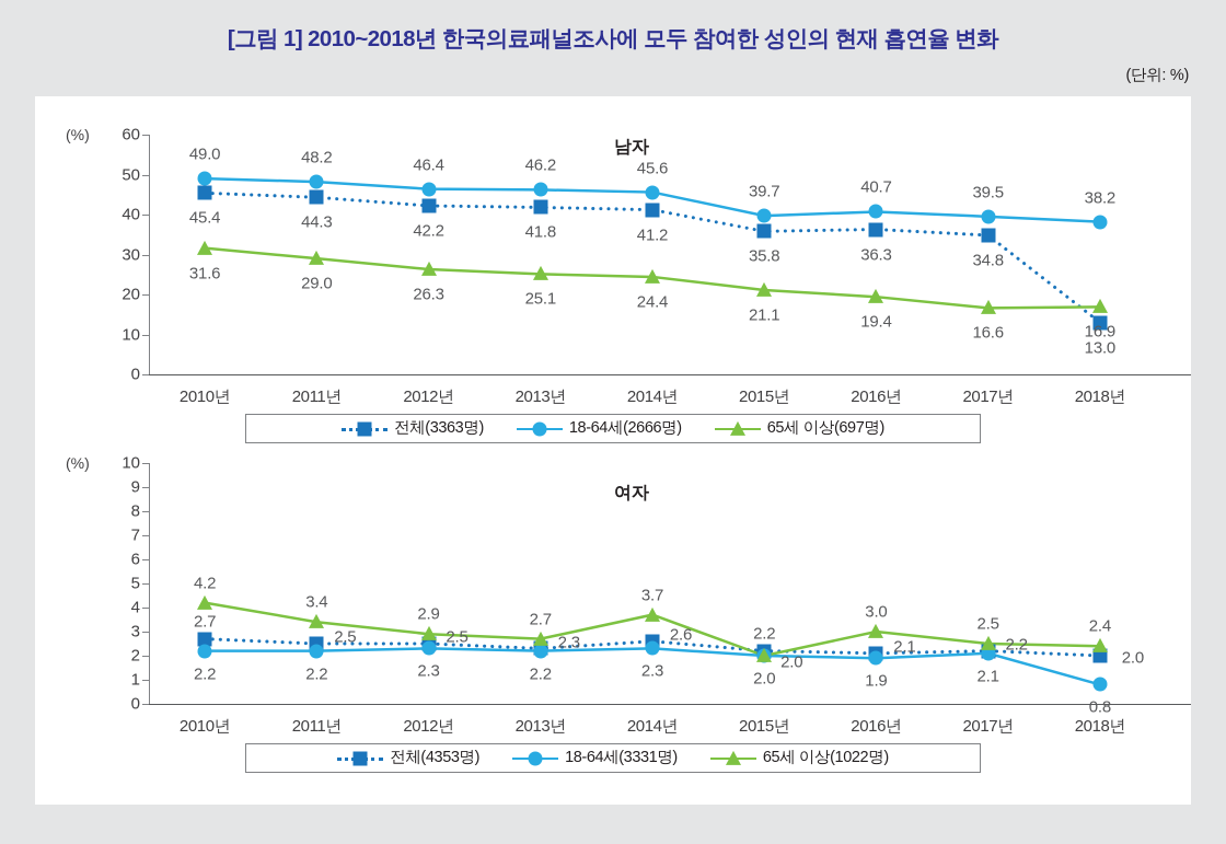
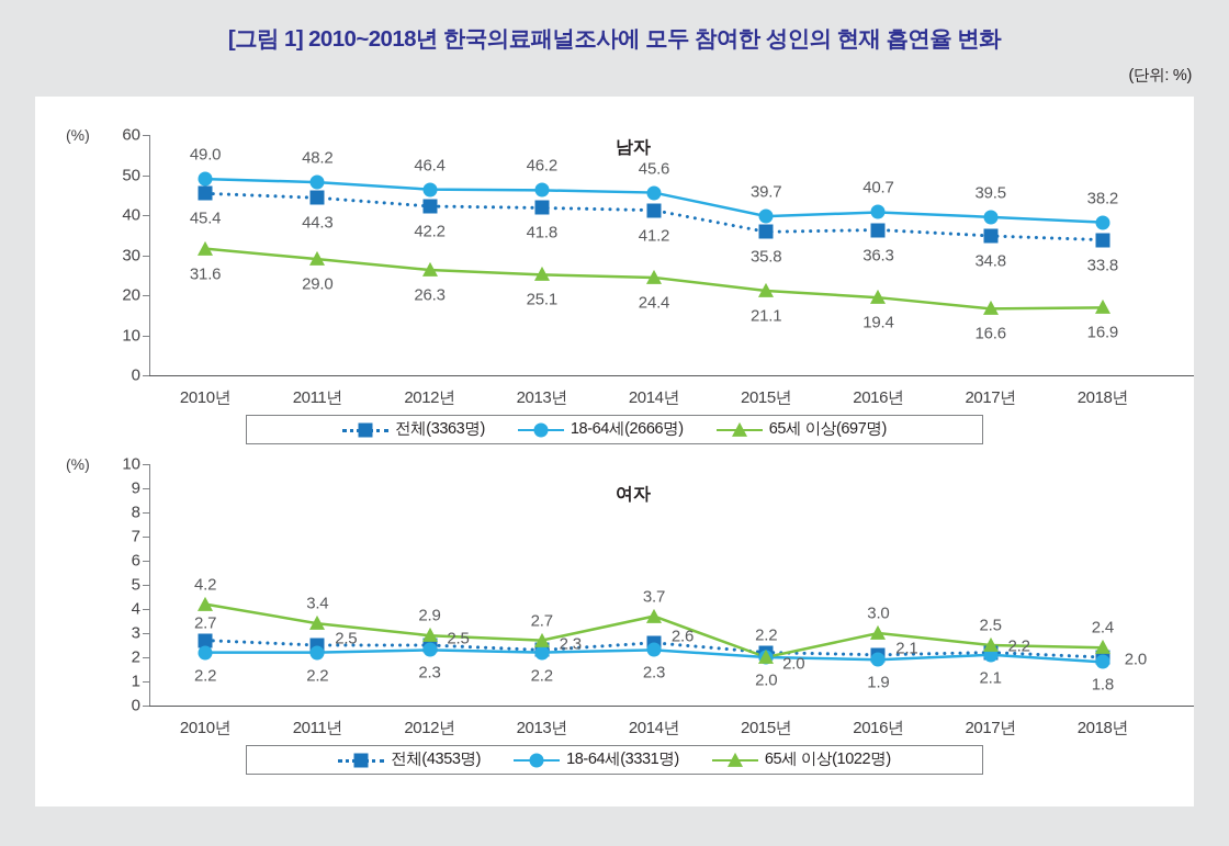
남자/전체(3363명)/2018년: 13.0 -> 33.8
여자/18-64세(3331명)/2018년: 0.8 -> 1.8
